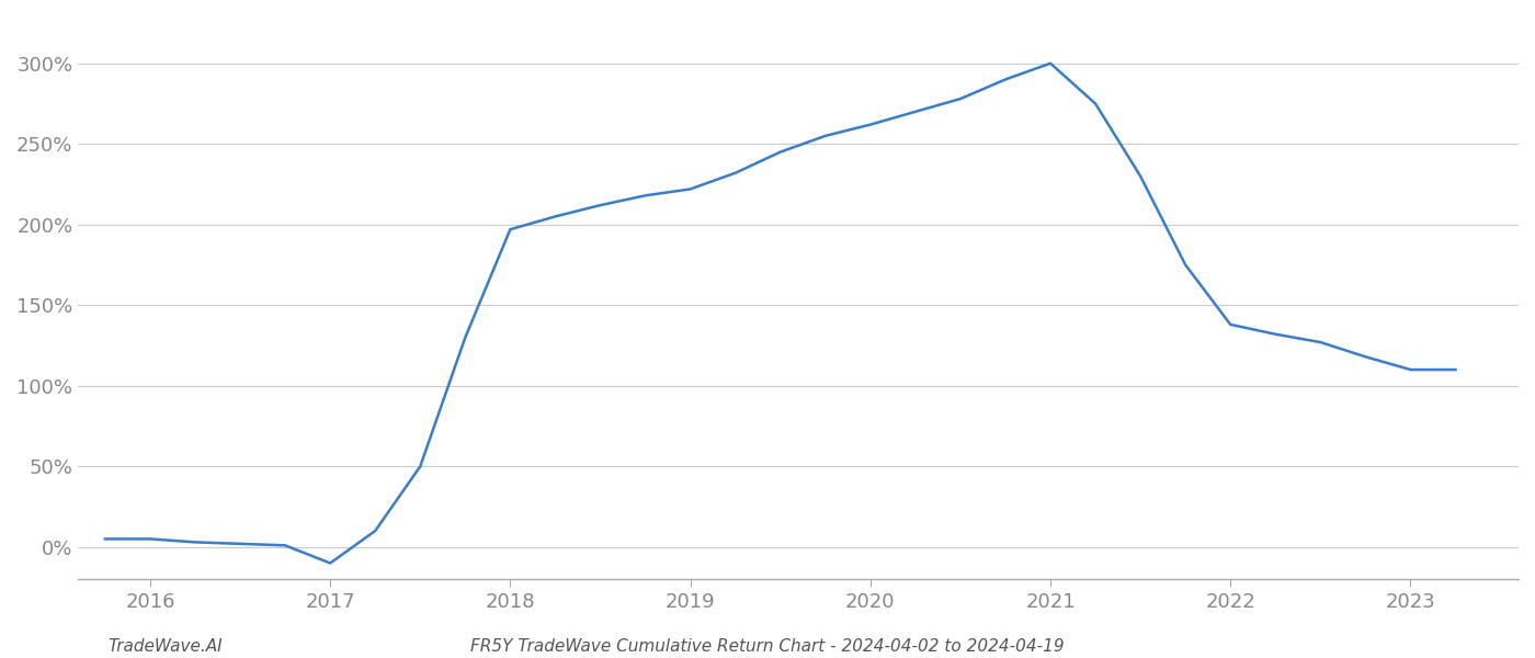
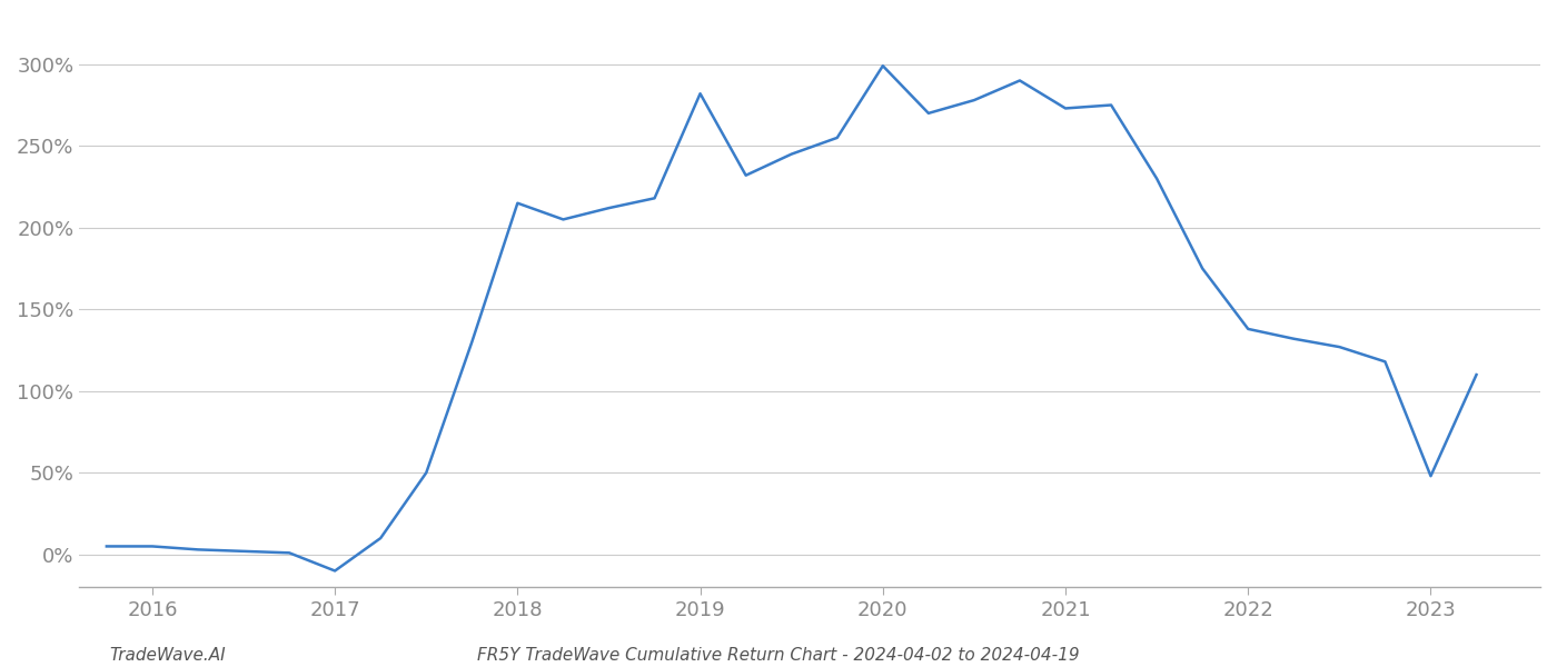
2018: 197% -> 215%
2019: 222% -> 282%
2020: 262% -> 299%
2021: 300% -> 273%
2023: 110% -> 48%
